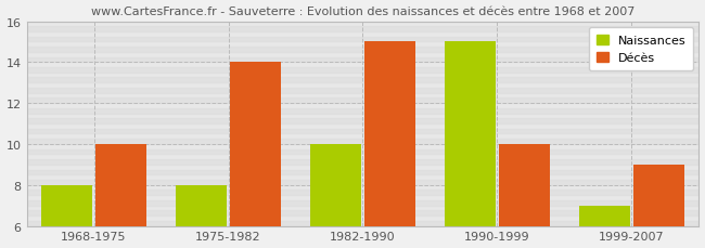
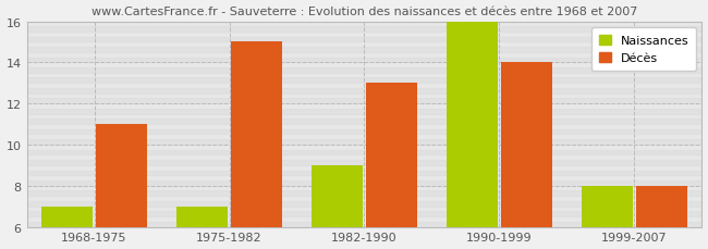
Naissances/1968-1975: 8 -> 7
Décès/1968-1975: 10 -> 11
Naissances/1975-1982: 8 -> 7
Décès/1975-1982: 14 -> 15
Naissances/1982-1990: 10 -> 9
Décès/1982-1990: 15 -> 13
Naissances/1990-1999: 15 -> 16
Décès/1990-1999: 10 -> 14
Naissances/1999-2007: 7 -> 8
Décès/1999-2007: 9 -> 8
